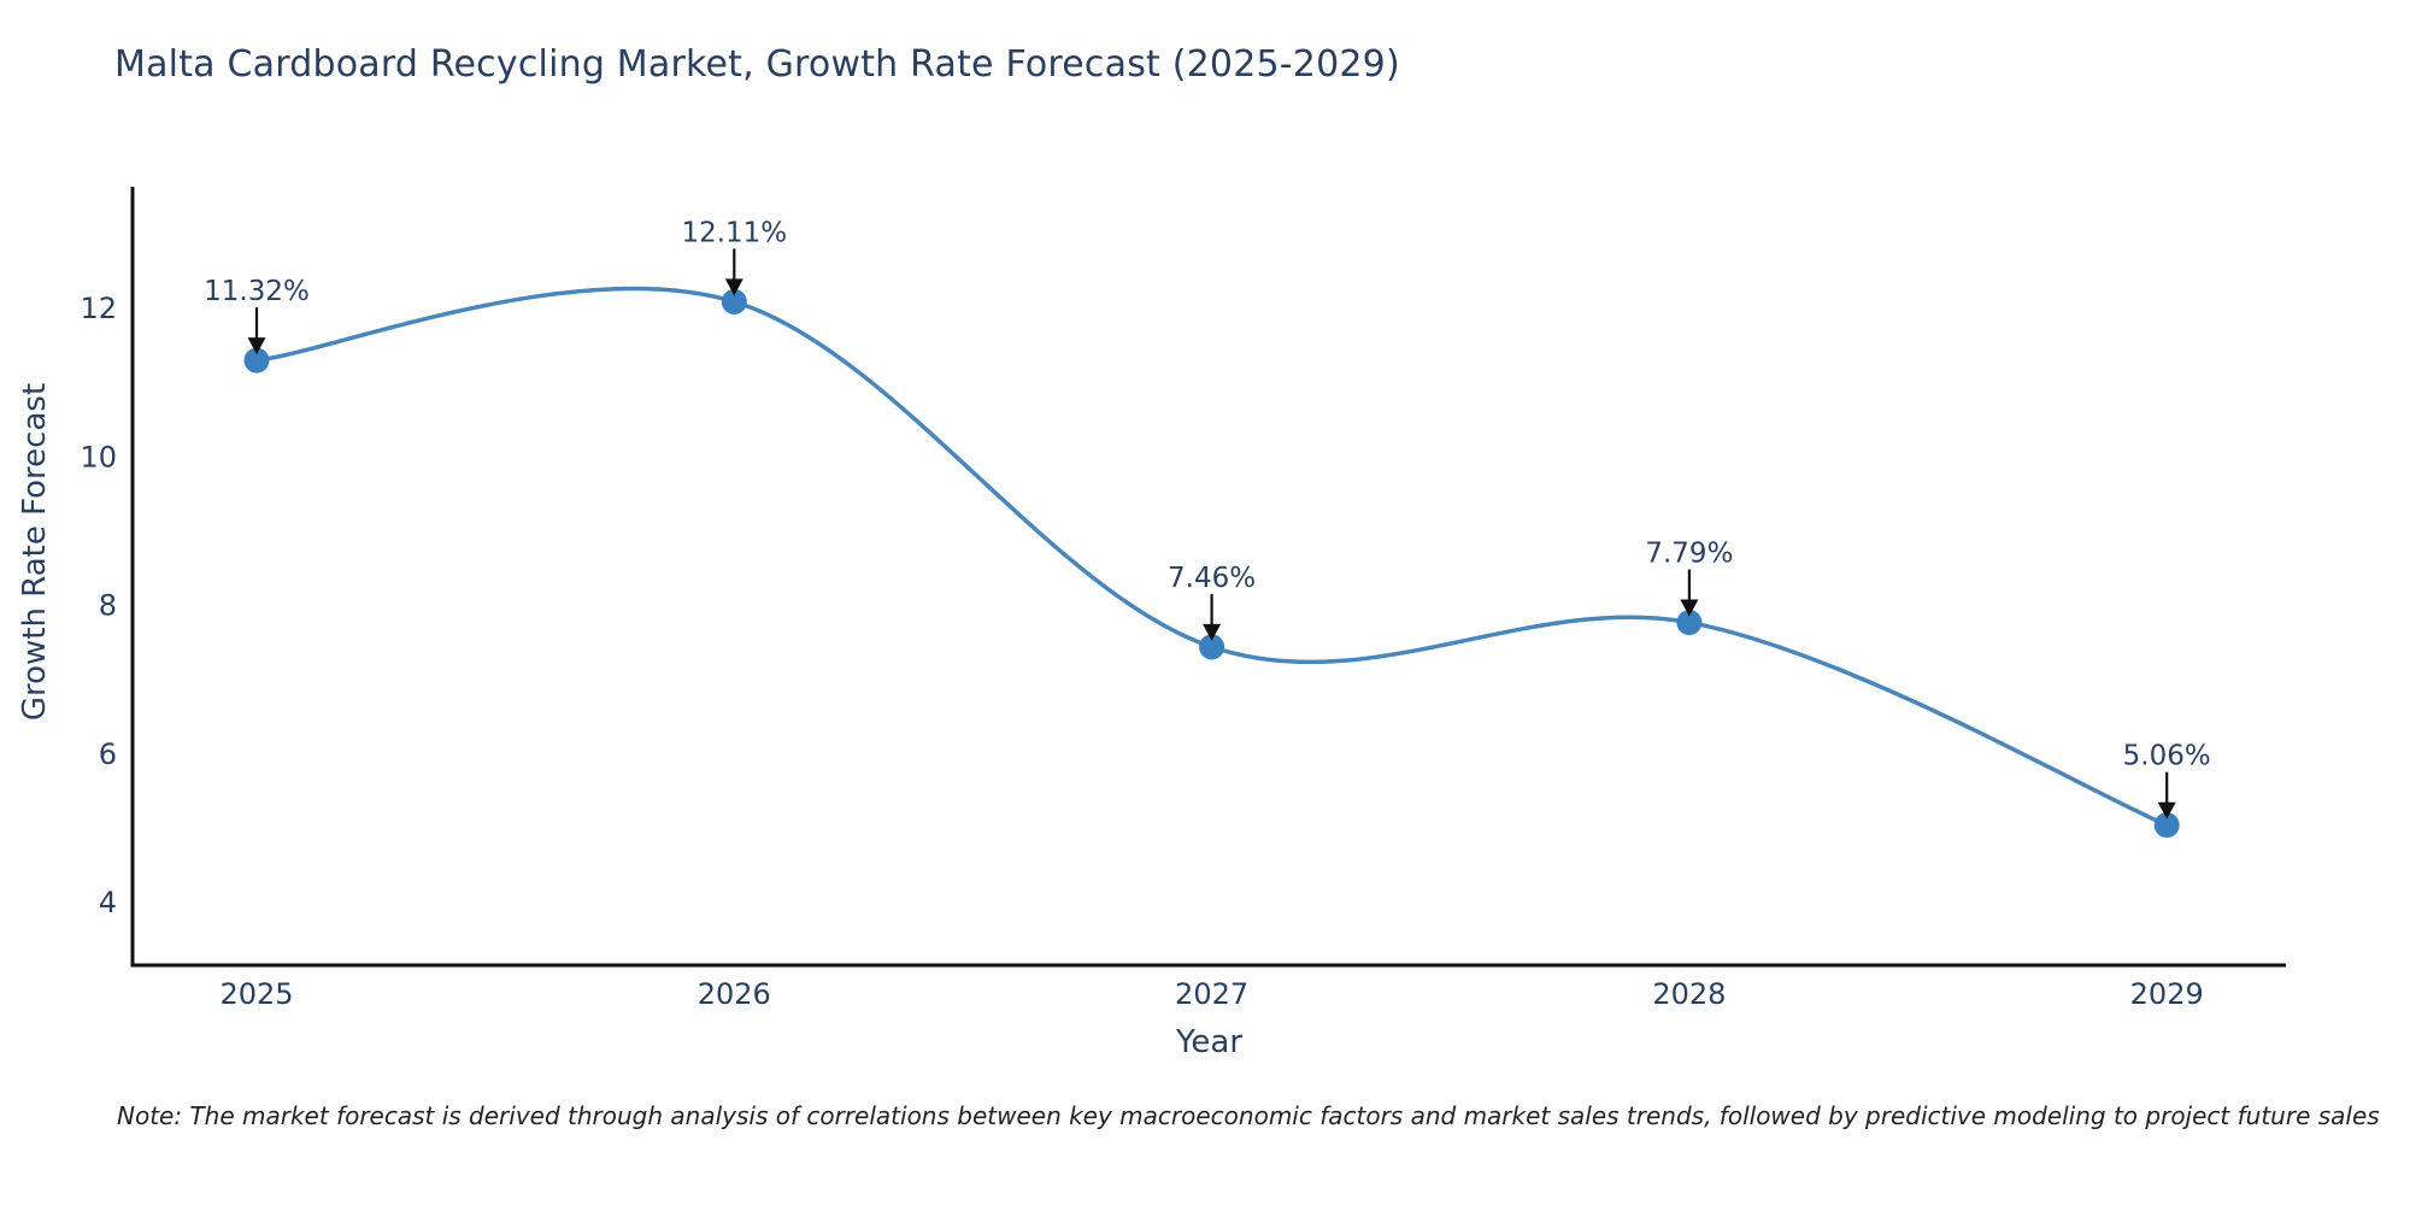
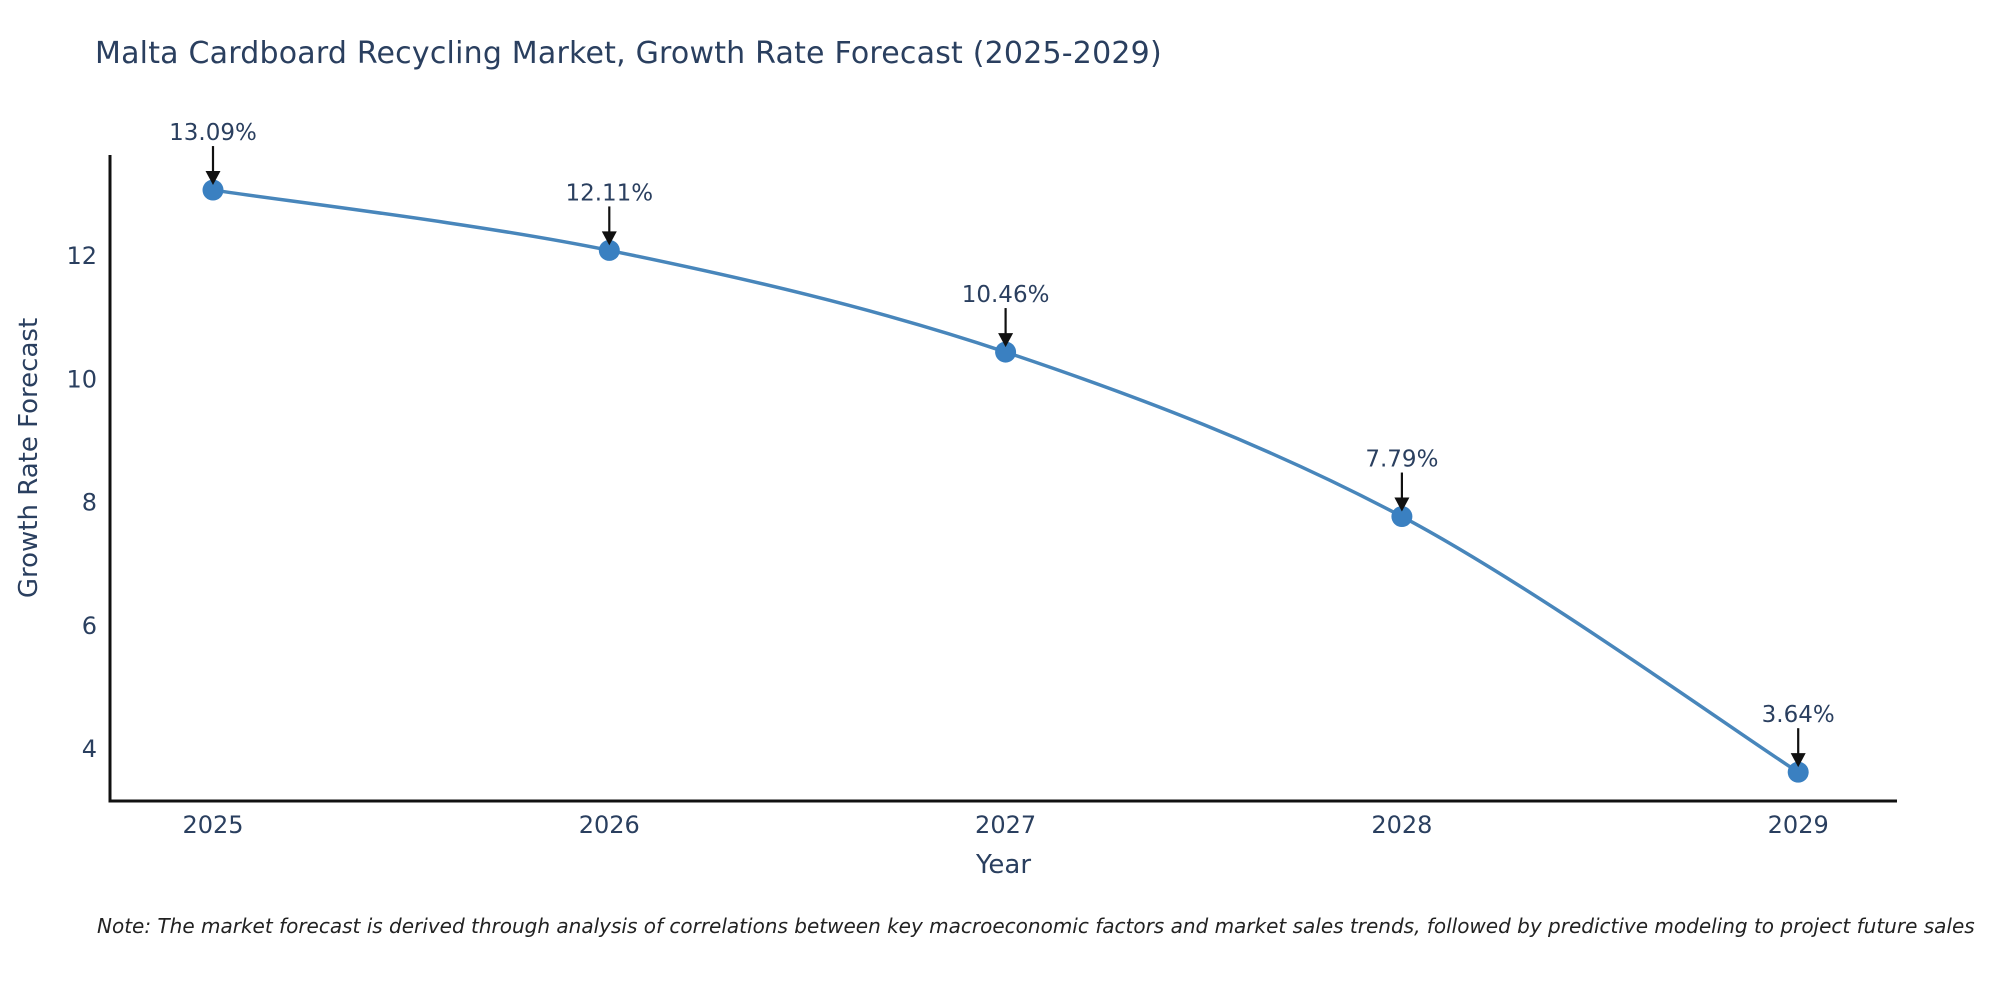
2025: 11.32% -> 13.09%
2027: 7.46% -> 10.46%
2029: 5.06% -> 3.64%
